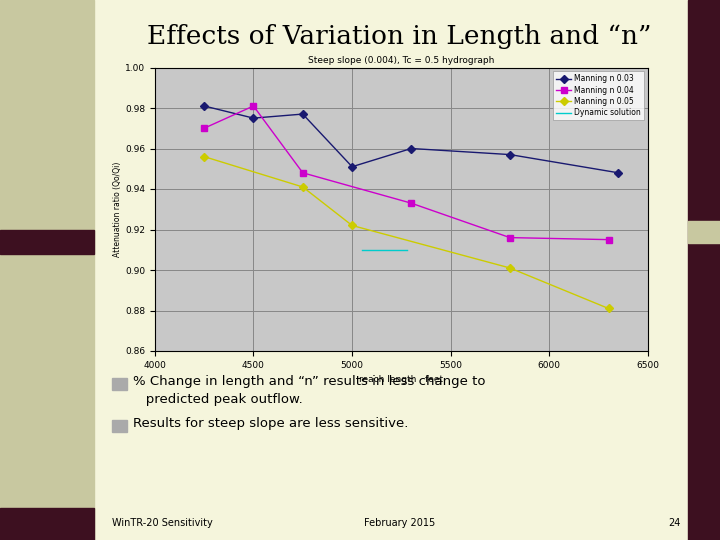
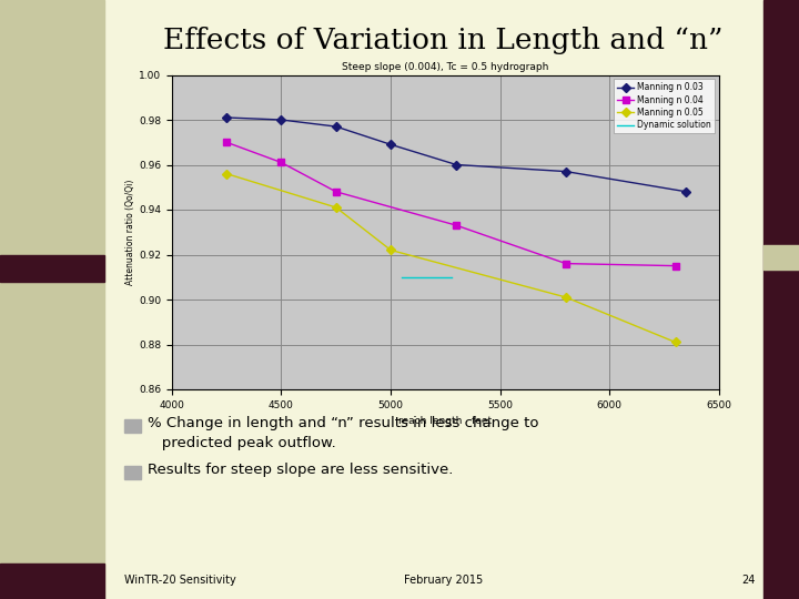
Manning n 0.03/4500: 0.975 -> 0.980
Manning n 0.04/4500: 0.981 -> 0.961
Manning n 0.03/5000: 0.951 -> 0.969
